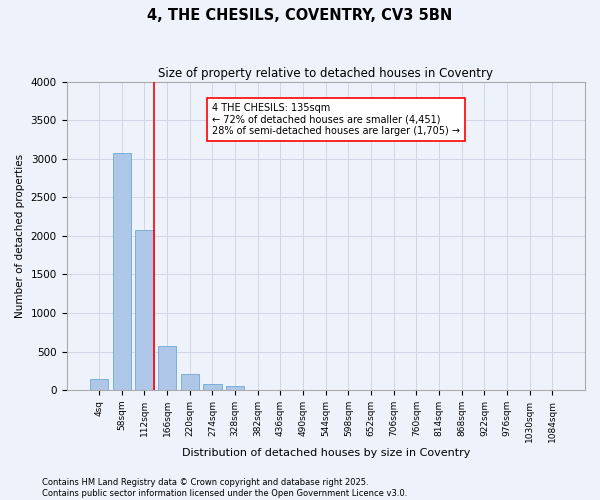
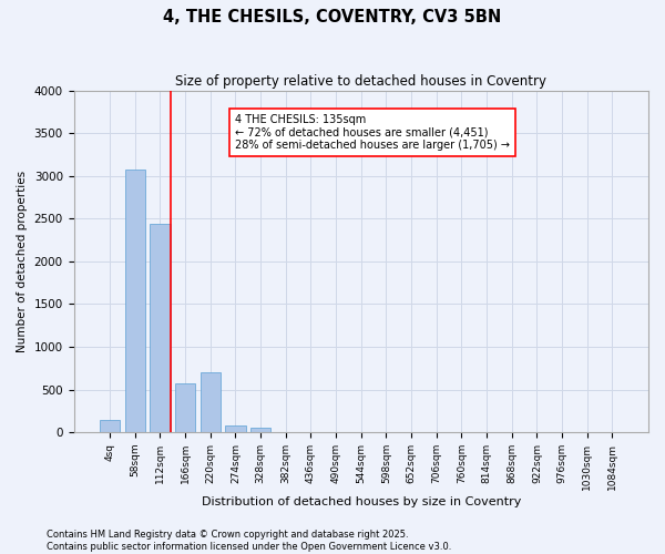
112sqm: 2080 -> 2440
220sqm: 220 -> 700
